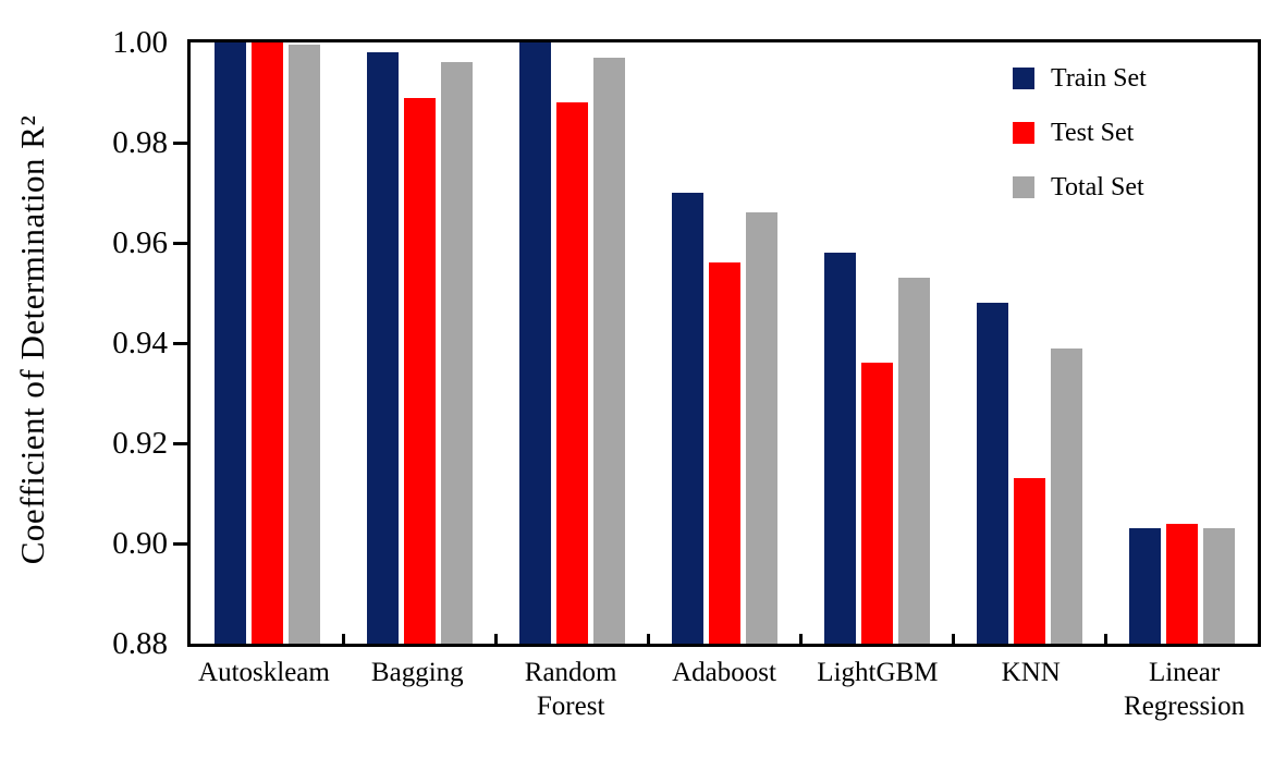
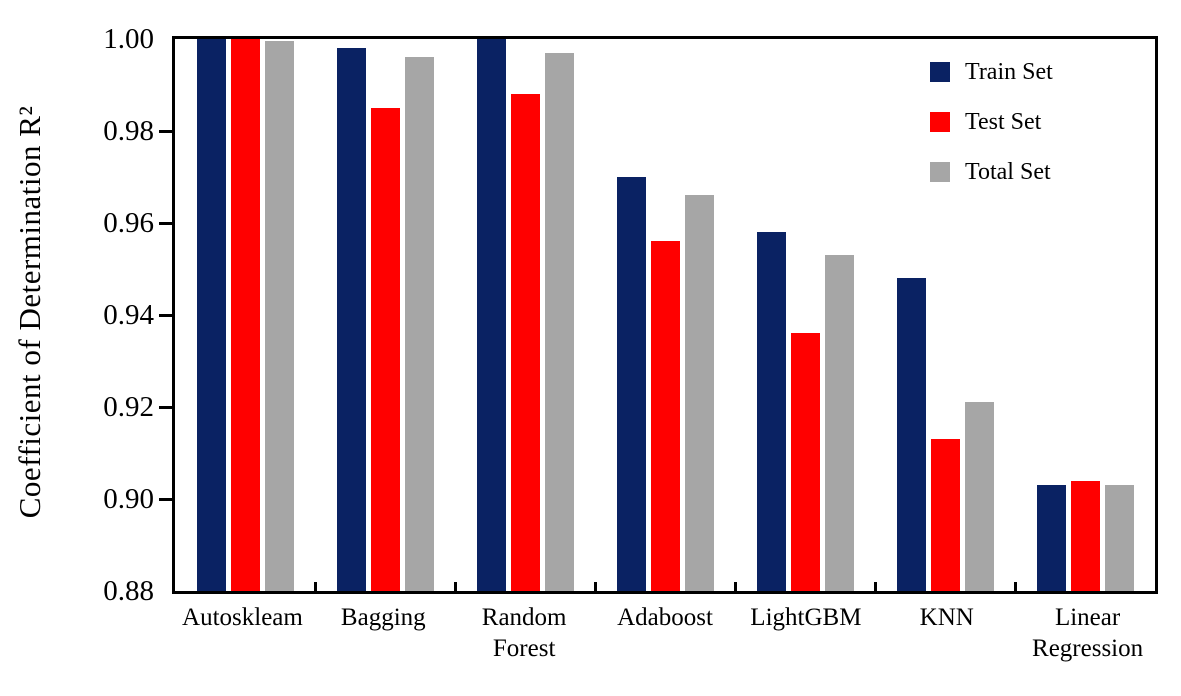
Test Set/Bagging: 0.989 -> 0.985
Total Set/KNN: 0.939 -> 0.921
